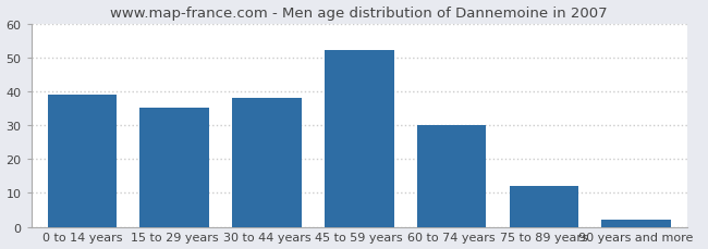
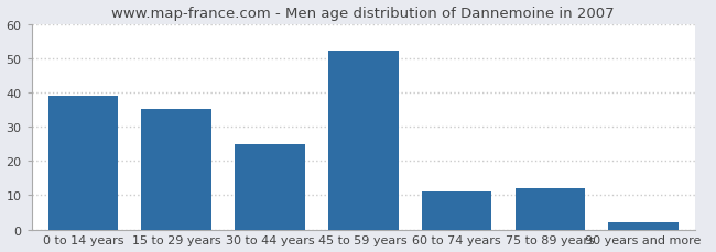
30 to 44 years: 38 -> 25
60 to 74 years: 30 -> 11
